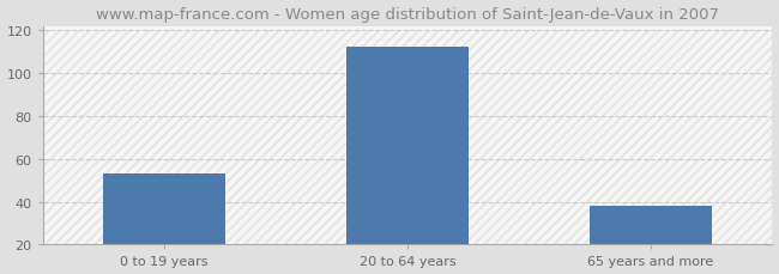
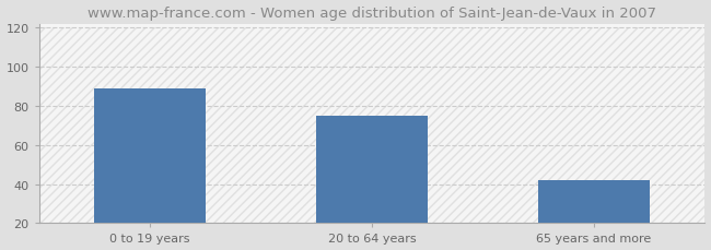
0 to 19 years: 53 -> 89
20 to 64 years: 112 -> 75
65 years and more: 38 -> 42
